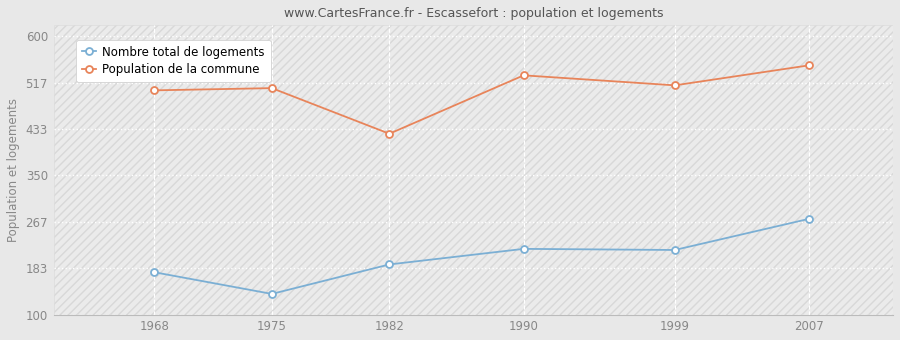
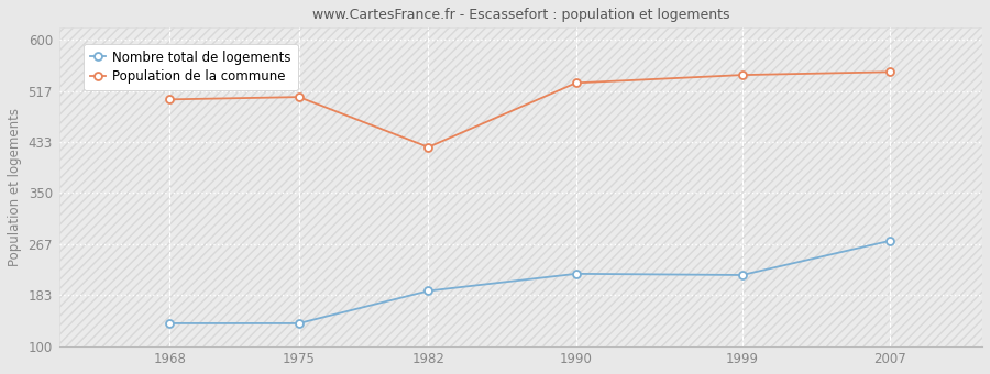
Nombre total de logements/1968: 176 -> 137
Population de la commune/1999: 512 -> 543
